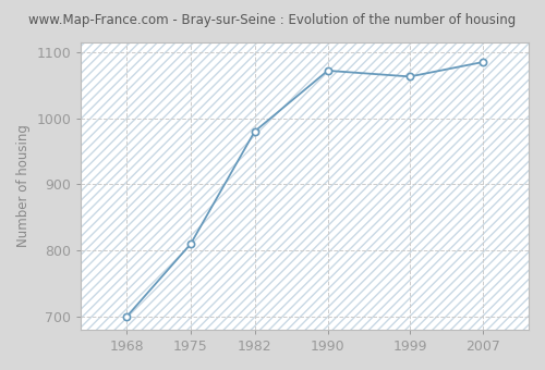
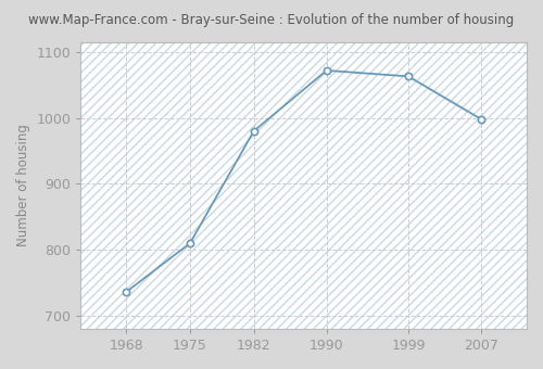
1968: 700 -> 736
2007: 1085 -> 998
